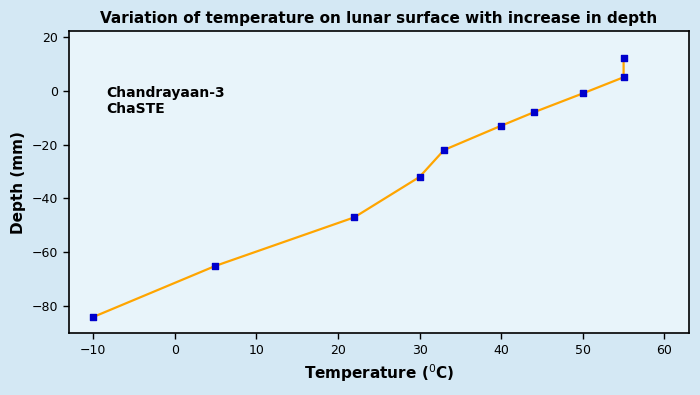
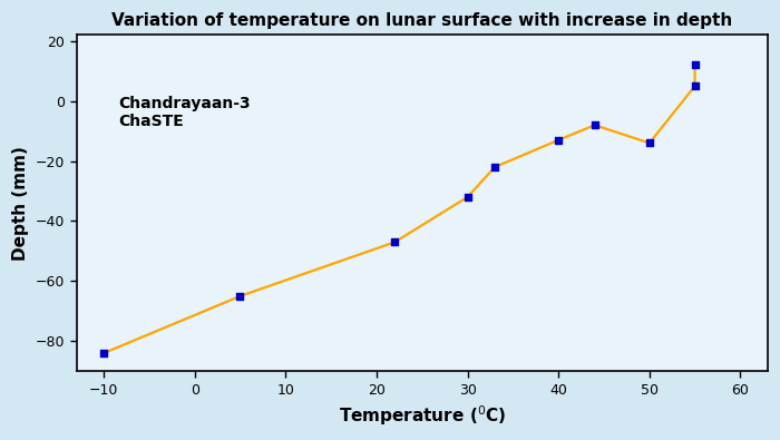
50: -1 -> -14
